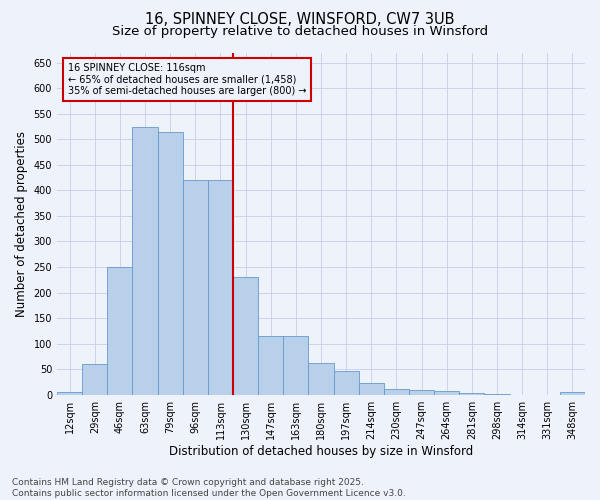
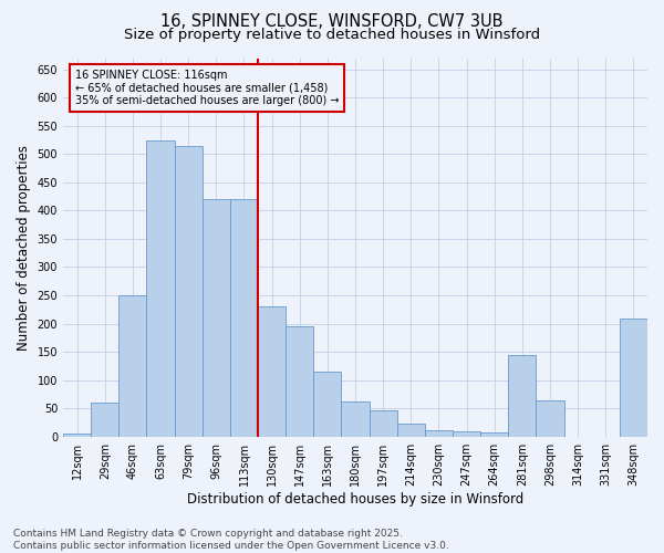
147sqm: 115 -> 196
281sqm: 3 -> 144
298sqm: 1 -> 64
348sqm: 5 -> 208
